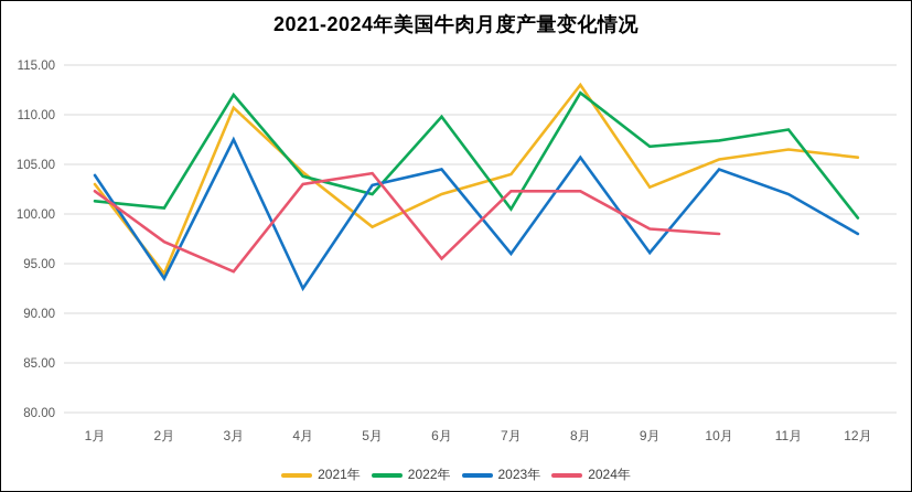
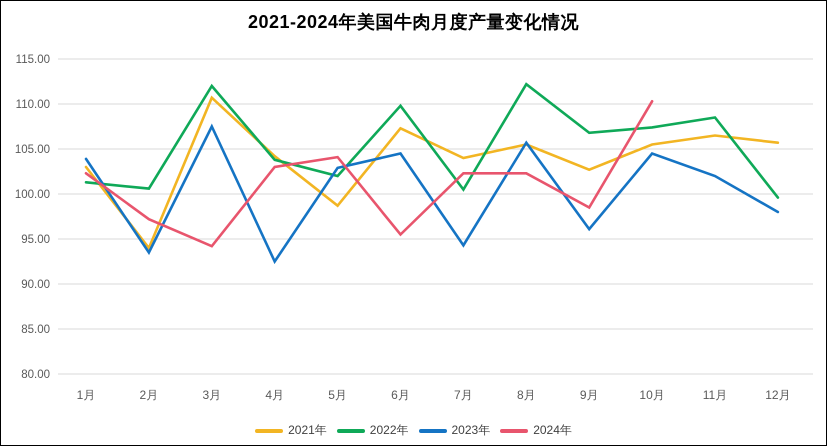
2021年/6月: 102 -> 107
2023年/7月: 96 -> 94
2021年/8月: 113 -> 106
2024年/10月: 98 -> 110
